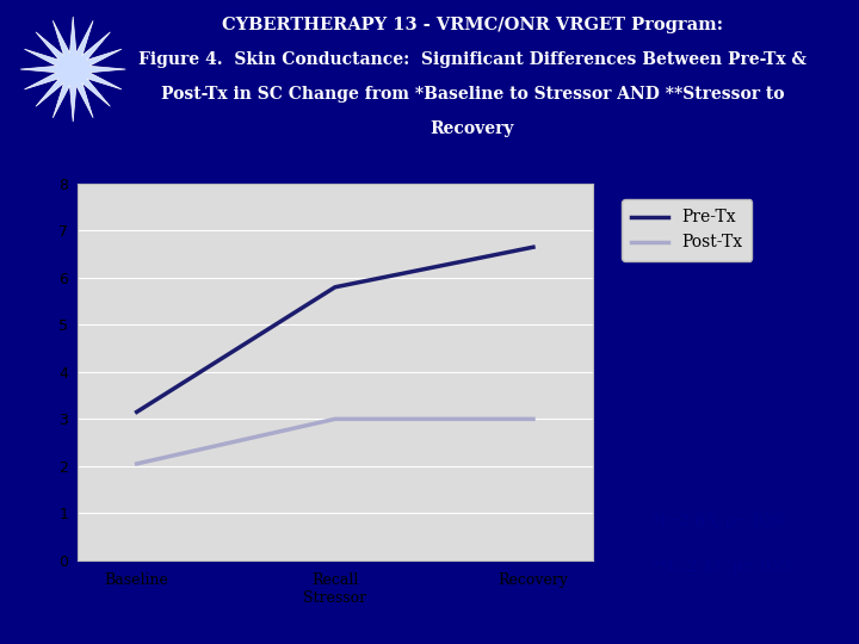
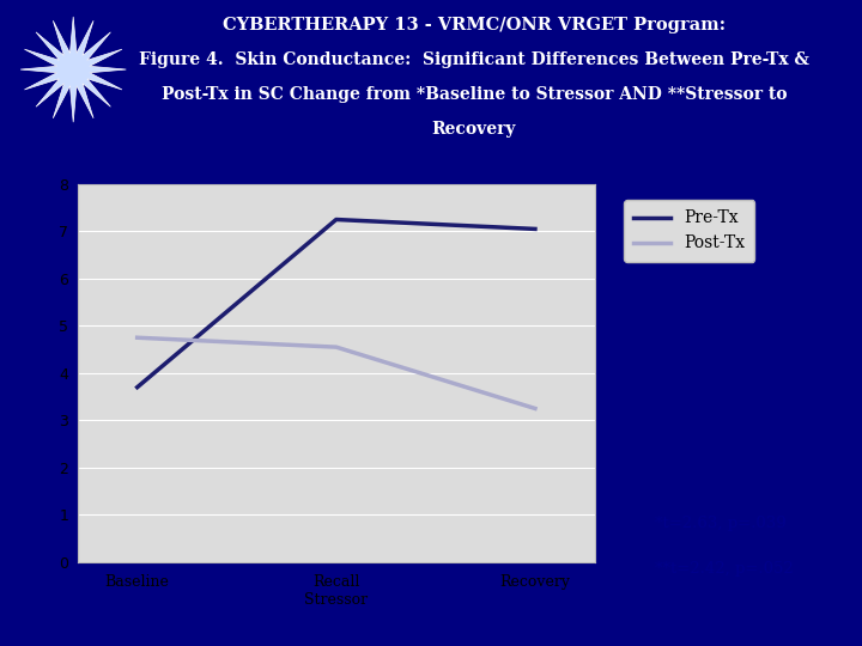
Pre-Tx/Baseline: 3.15 -> 3.70
Post-Tx/Baseline: 2.05 -> 4.75
Pre-Tx/Recall Stressor: 5.80 -> 7.25
Post-Tx/Recall Stressor: 3.00 -> 4.55
Pre-Tx/Recovery: 6.65 -> 7.05
Post-Tx/Recovery: 3.00 -> 3.25
